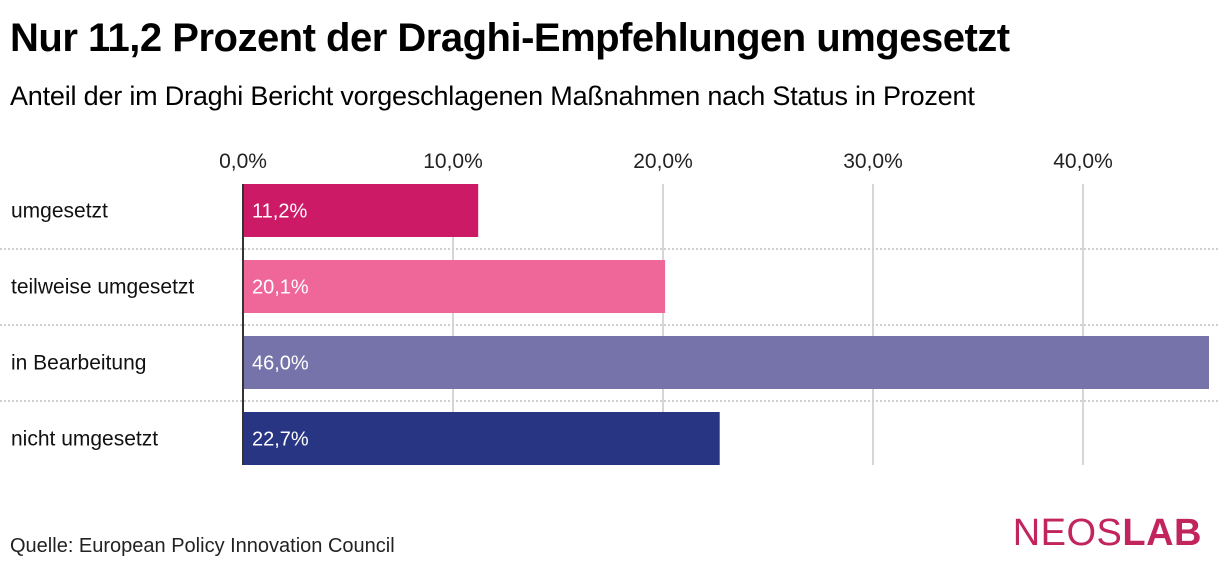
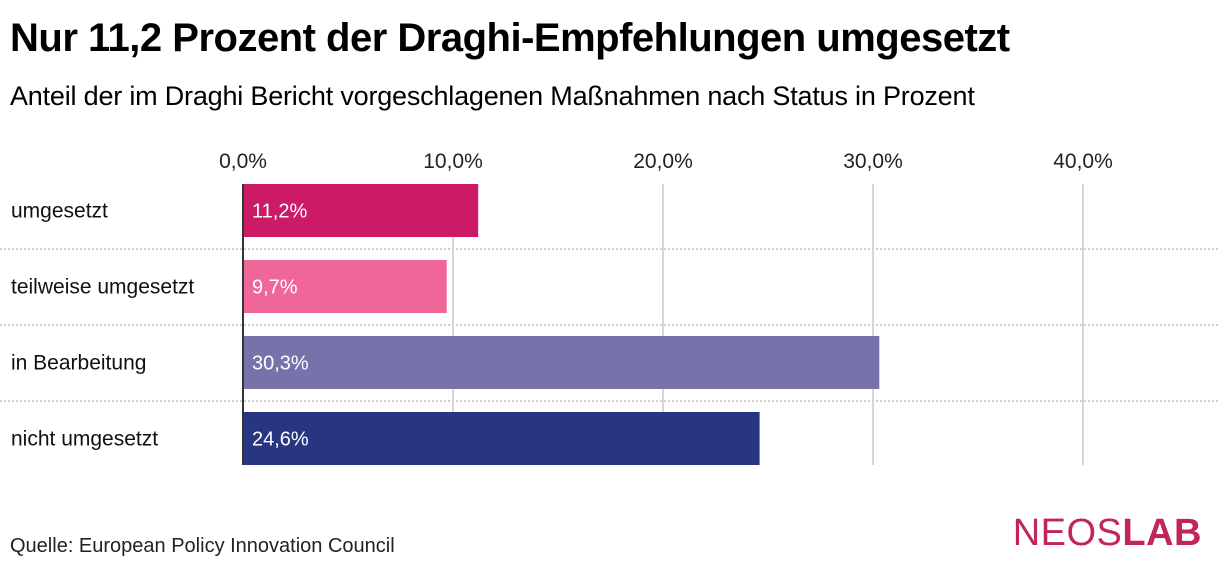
teilweise umgesetzt: 20,1% -> 9,7%
in Bearbeitung: 46,0% -> 30,3%
nicht umgesetzt: 22,7% -> 24,6%
